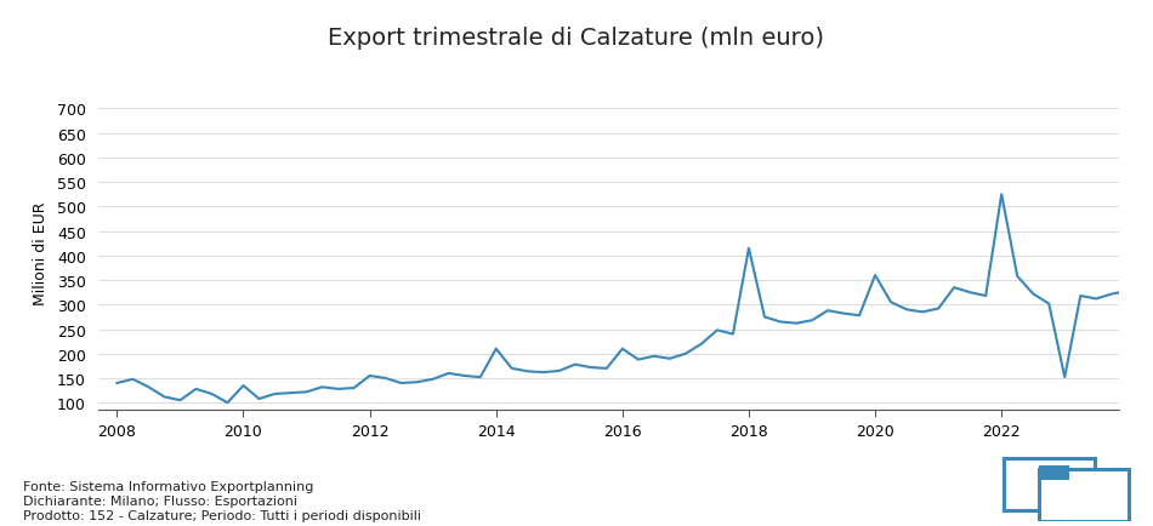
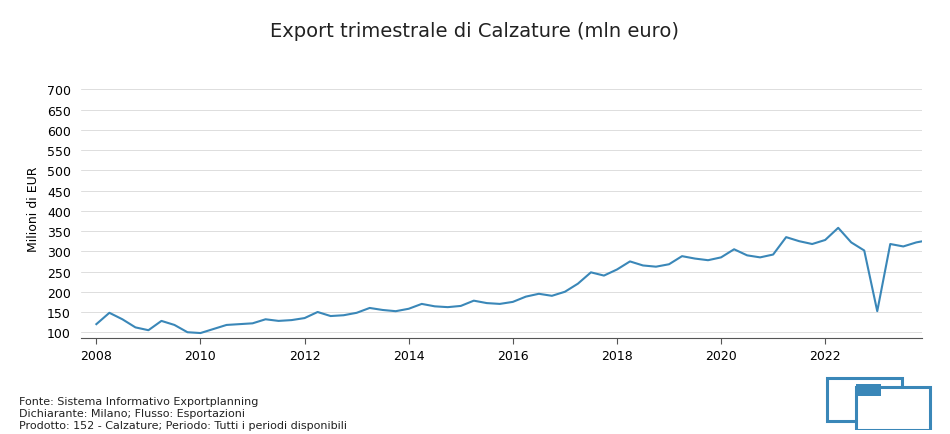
2008: 140 -> 120
2010: 135 -> 98
2012: 155 -> 135
2014: 210 -> 158
2016: 210 -> 175
2018: 415 -> 255
2020: 360 -> 285
2022: 525 -> 328
